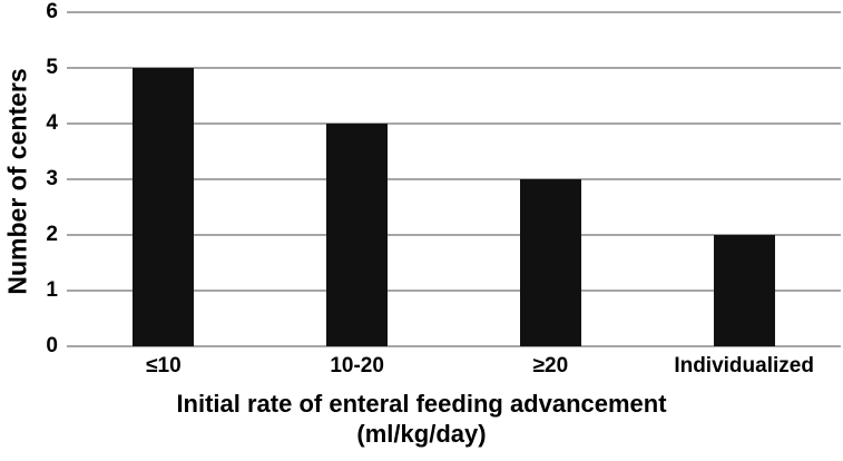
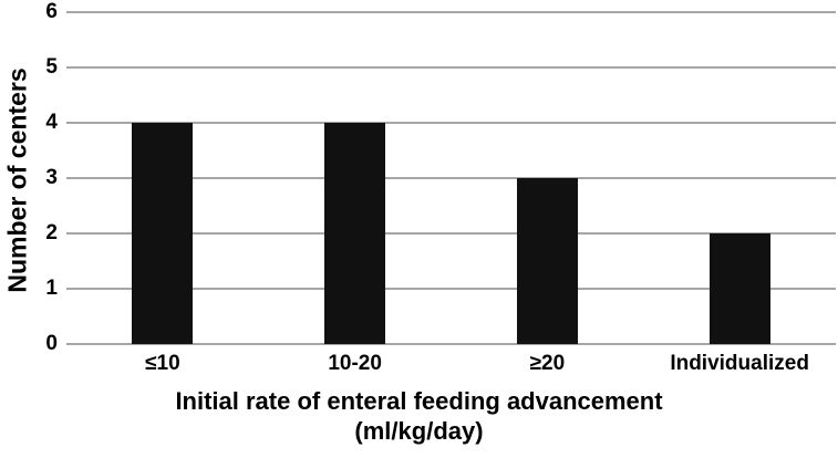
≤10: 5 -> 4
